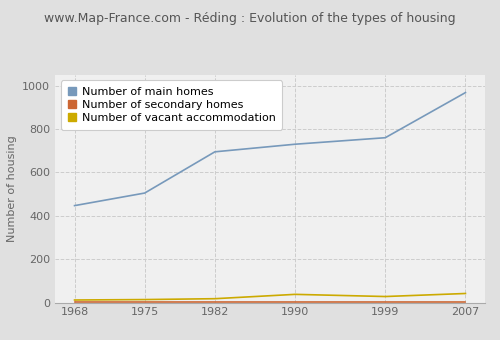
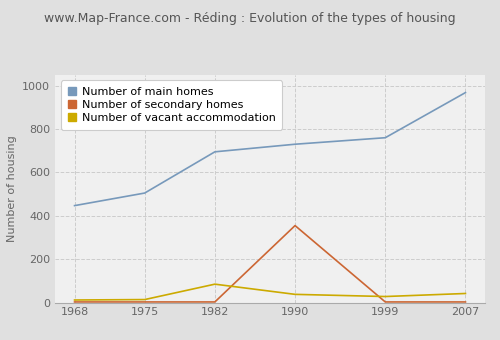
Number of vacant accommodation/1982: 18 -> 85
Number of secondary homes/1990: 3 -> 355
